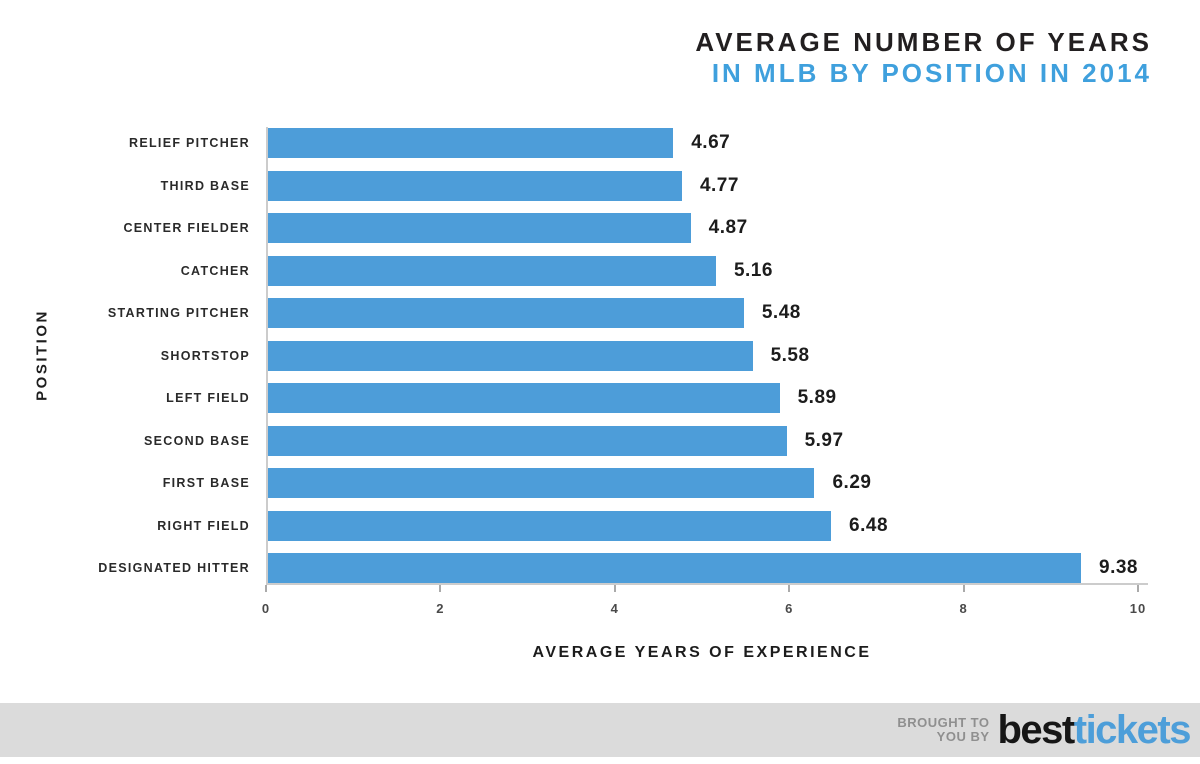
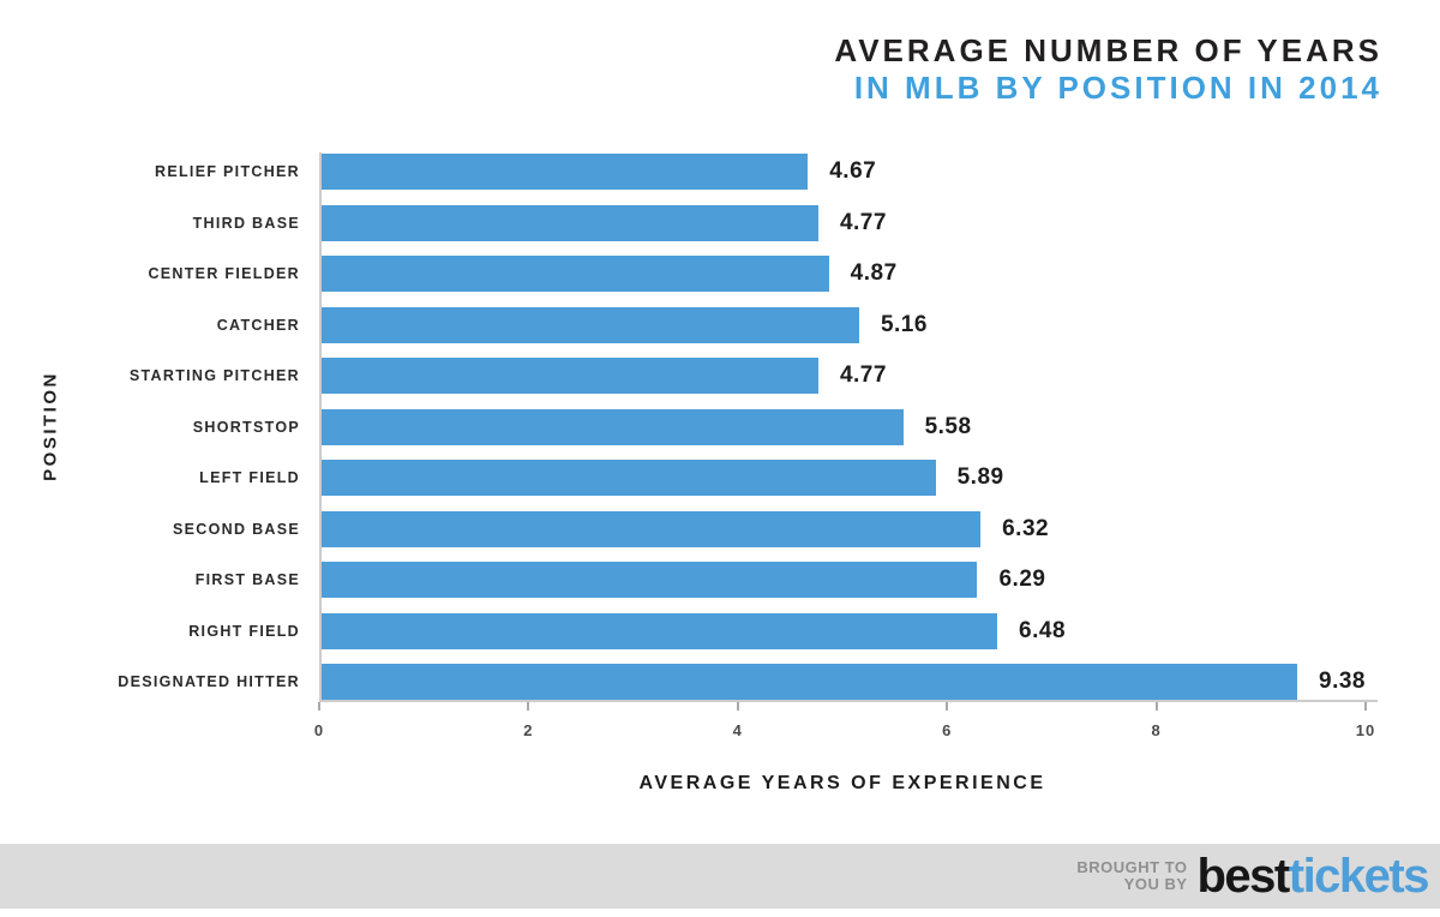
STARTING PITCHER: 5.48 -> 4.77
SECOND BASE: 5.97 -> 6.32
